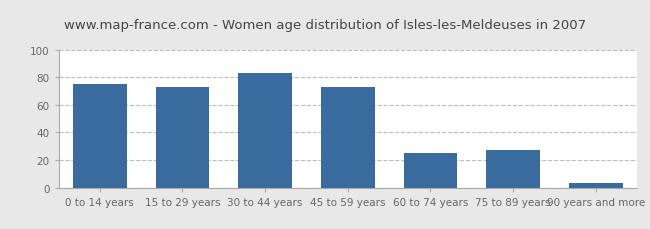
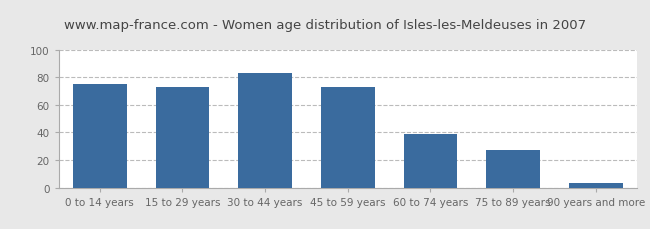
60 to 74 years: 25 -> 39
